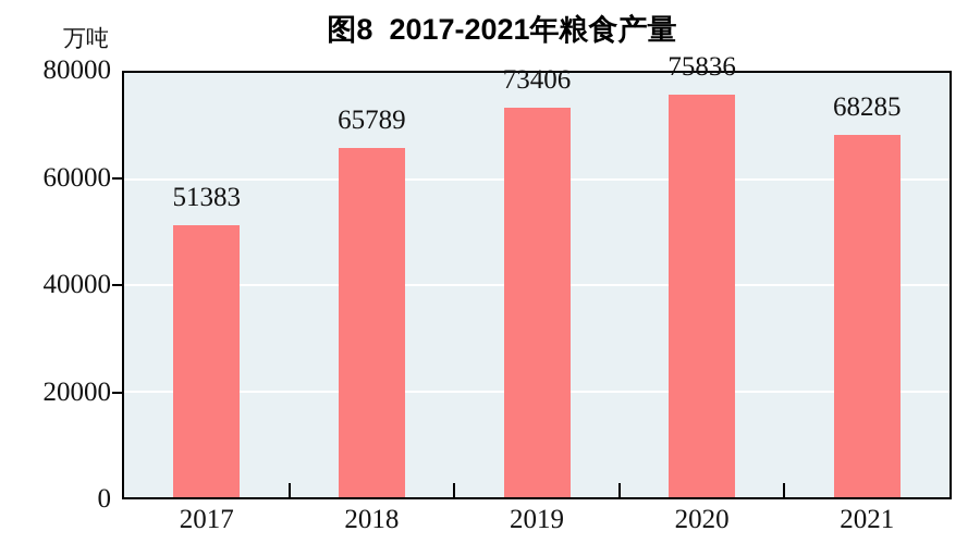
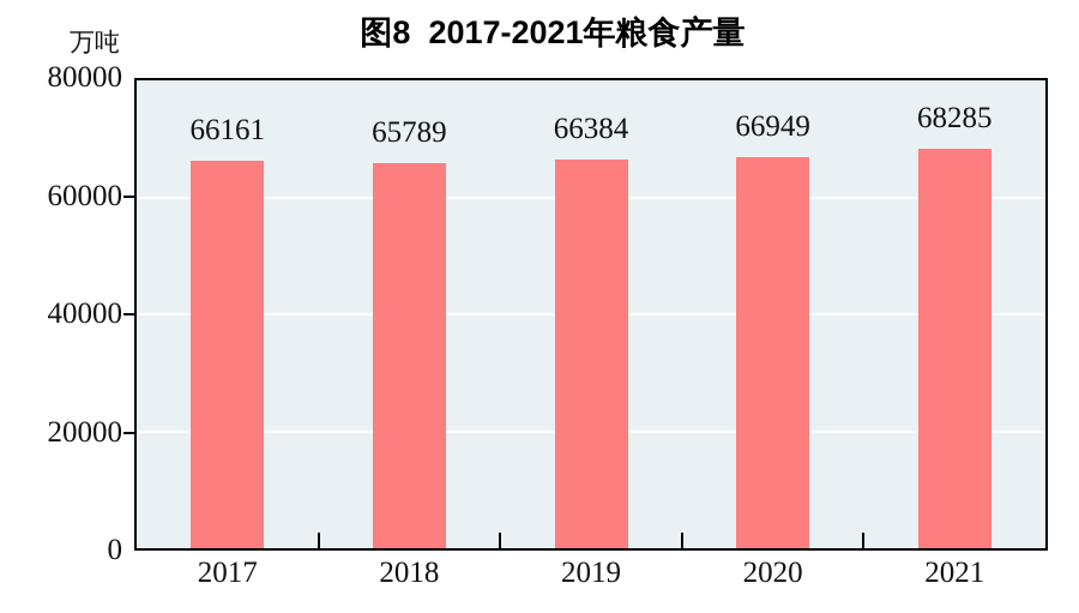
2017: 51383 -> 66161
2019: 73406 -> 66384
2020: 75836 -> 66949
